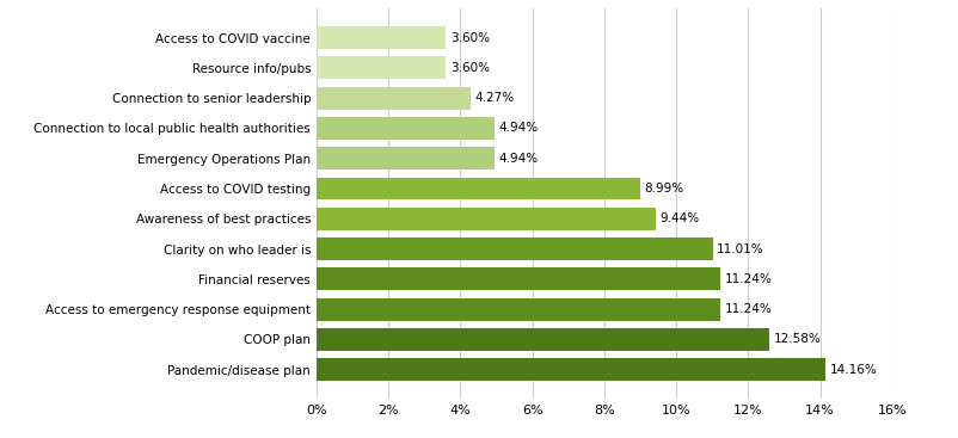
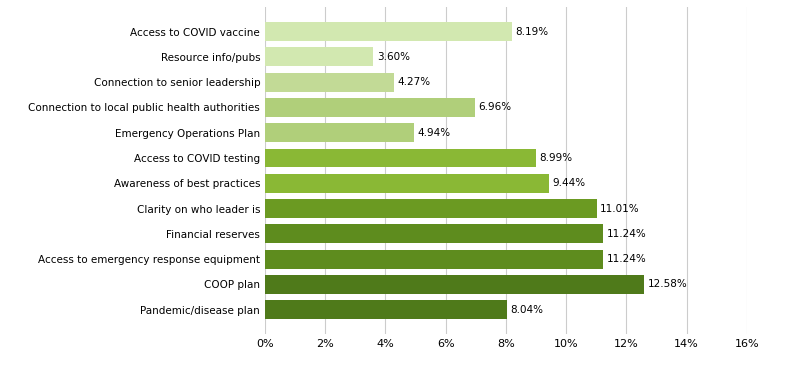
Access to COVID vaccine: 3.60% -> 8.19%
Connection to local public health authorities: 4.94% -> 6.96%
Pandemic/disease plan: 14.16% -> 8.04%
